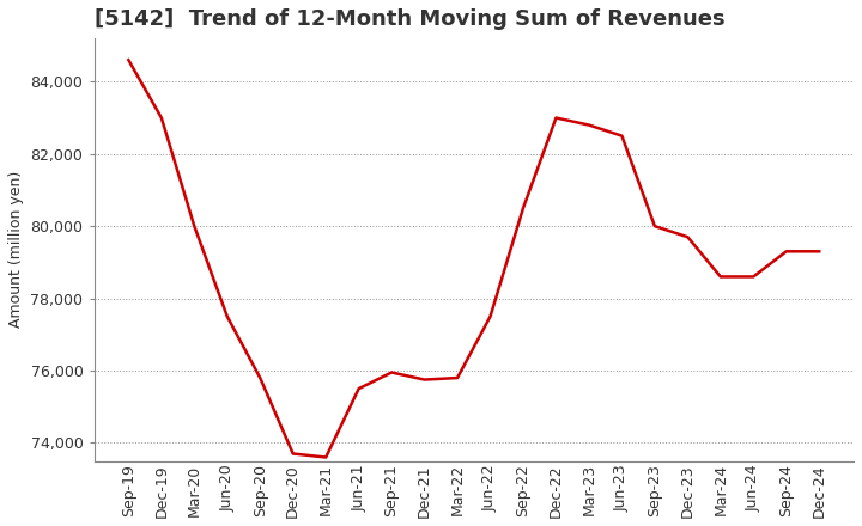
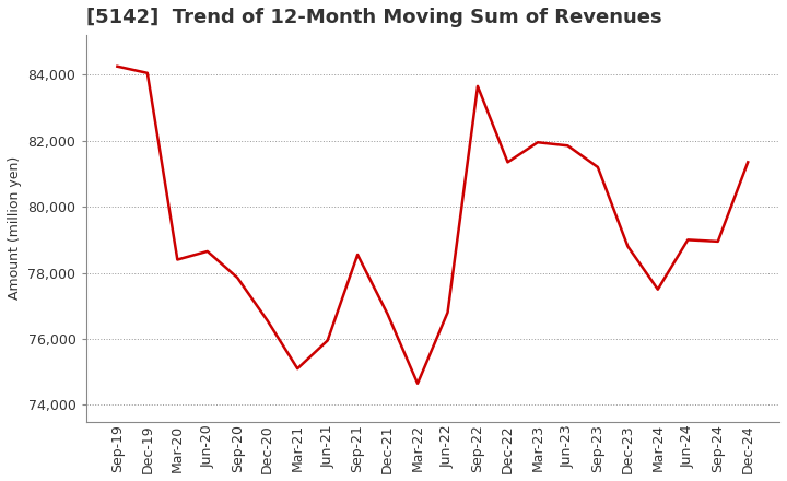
Sep-19: 84,600 -> 84,250
Dec-19: 83,000 -> 84,050
Mar-20: 80,000 -> 78,400
Jun-20: 77,500 -> 78,650
Sep-20: 75,800 -> 77,850
Dec-20: 73,700 -> 76,550
Mar-21: 73,600 -> 75,100
Jun-21: 75,500 -> 75,950
Sep-21: 75,950 -> 78,550
Dec-21: 75,750 -> 76,750
Mar-22: 75,800 -> 74,650
Jun-22: 77,500 -> 76,800
Sep-22: 80,500 -> 83,650
Dec-22: 83,000 -> 81,350
Mar-23: 82,800 -> 81,950
Jun-23: 82,500 -> 81,850
Sep-23: 80,000 -> 81,200
Dec-23: 79,700 -> 78,800
Mar-24: 78,600 -> 77,500
Jun-24: 78,600 -> 79,000
Sep-24: 79,300 -> 78,950
Dec-24: 79,300 -> 81,350
